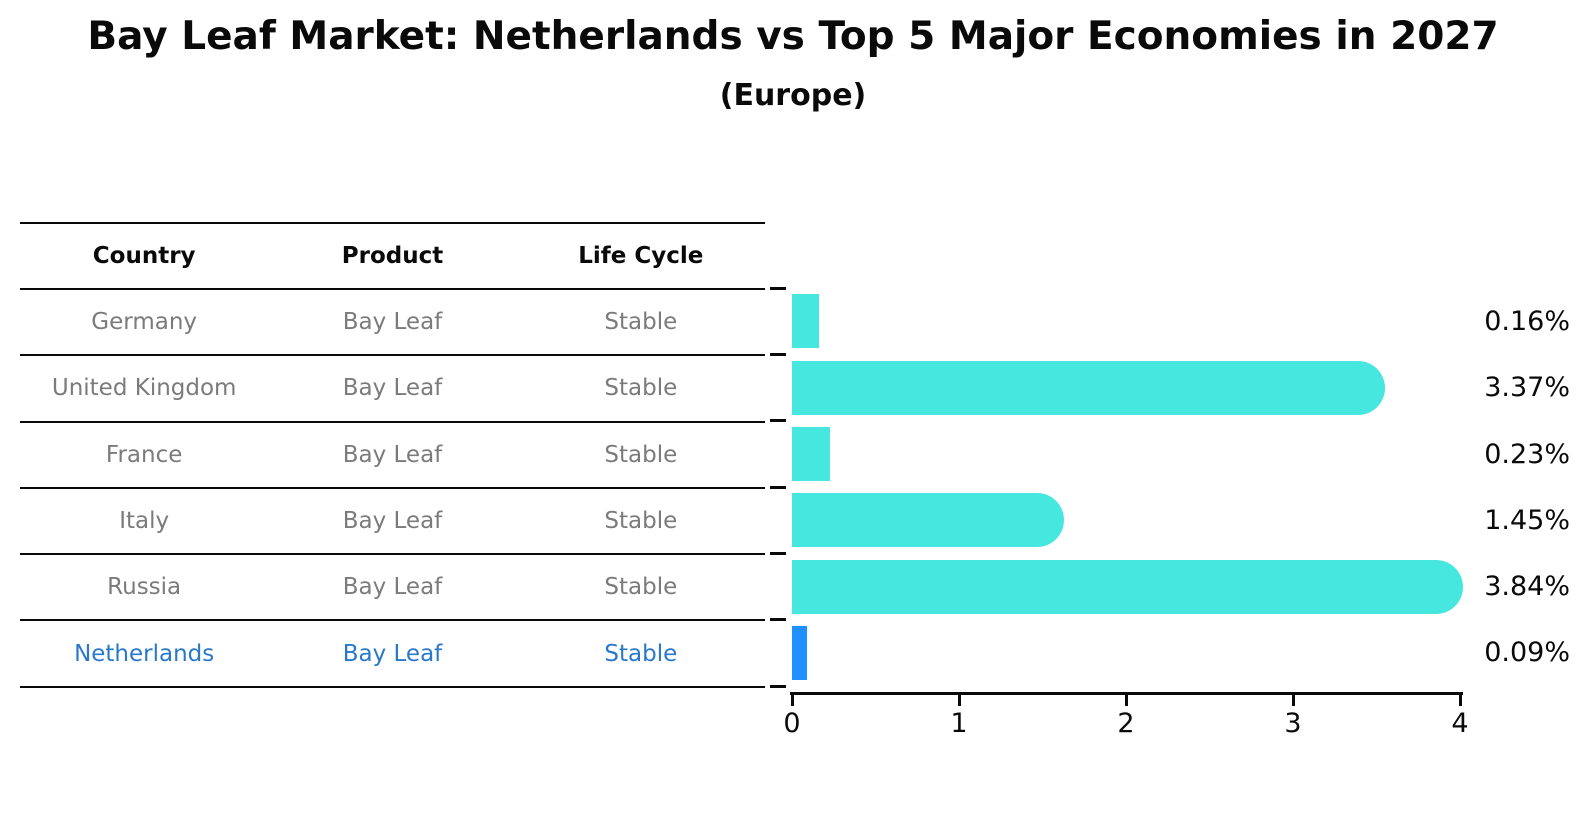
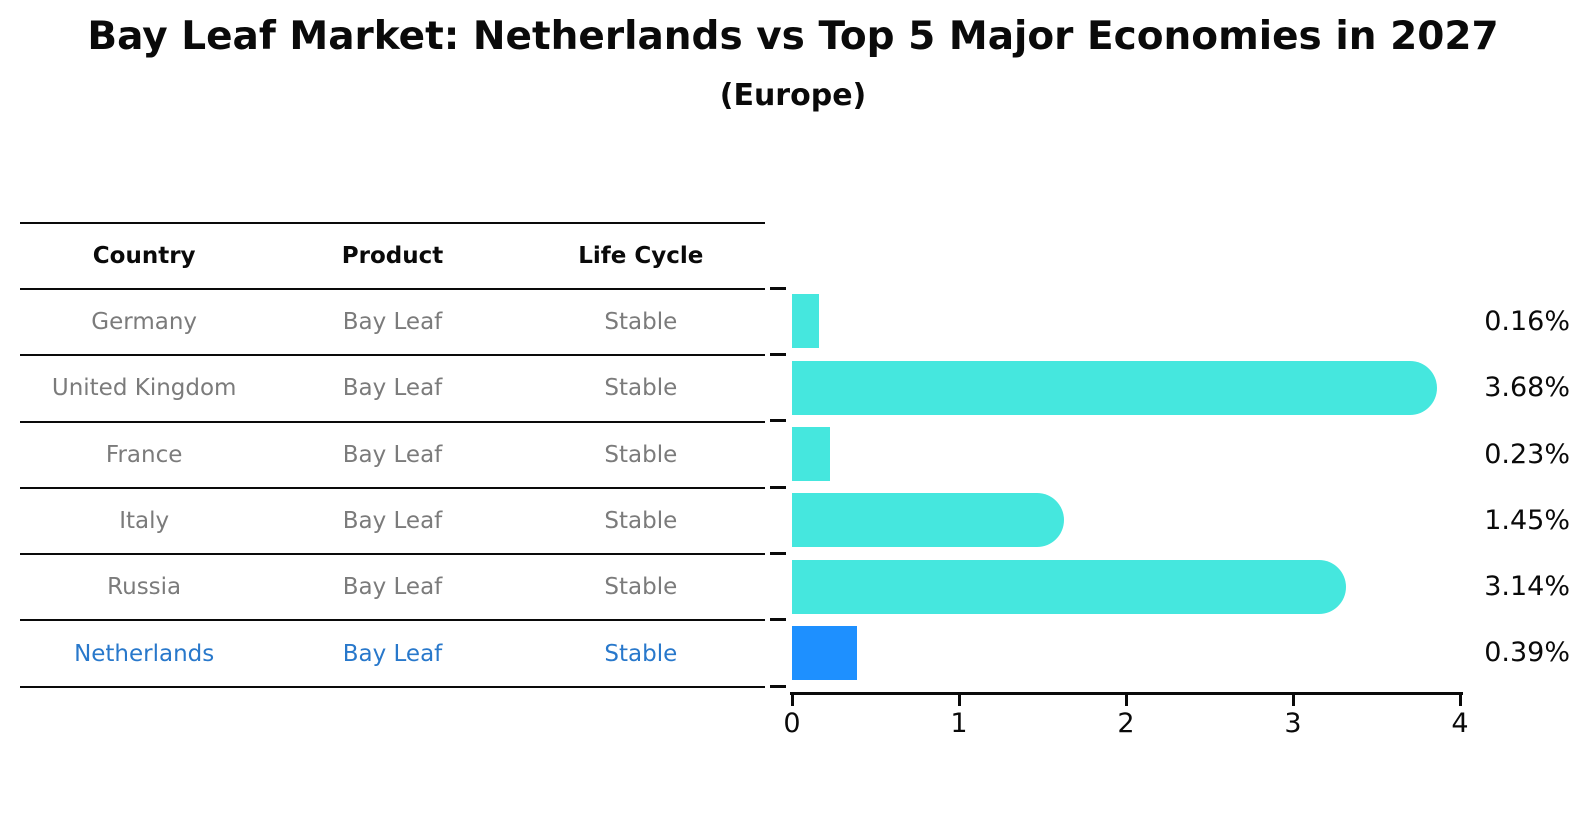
United Kingdom: 3.37% -> 3.68%
Russia: 3.84% -> 3.14%
Netherlands: 0.09% -> 0.39%
